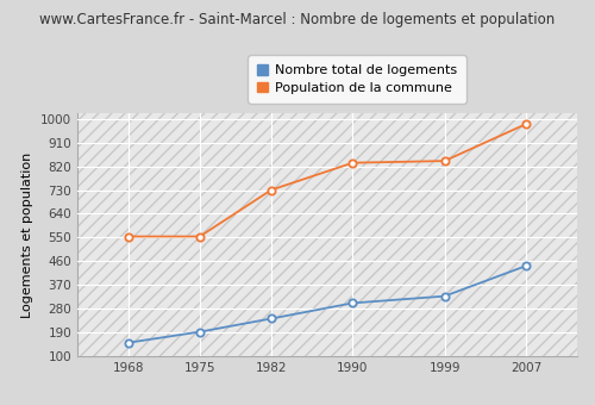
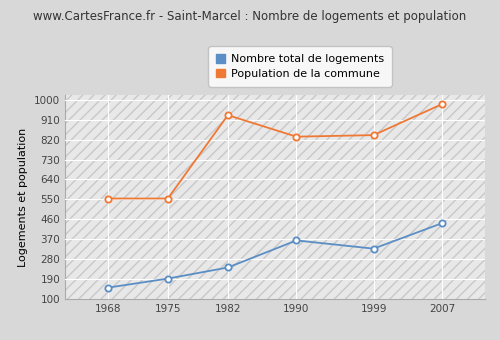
Population de la commune/1982: 730 -> 930
Nombre total de logements/1990: 302 -> 365
